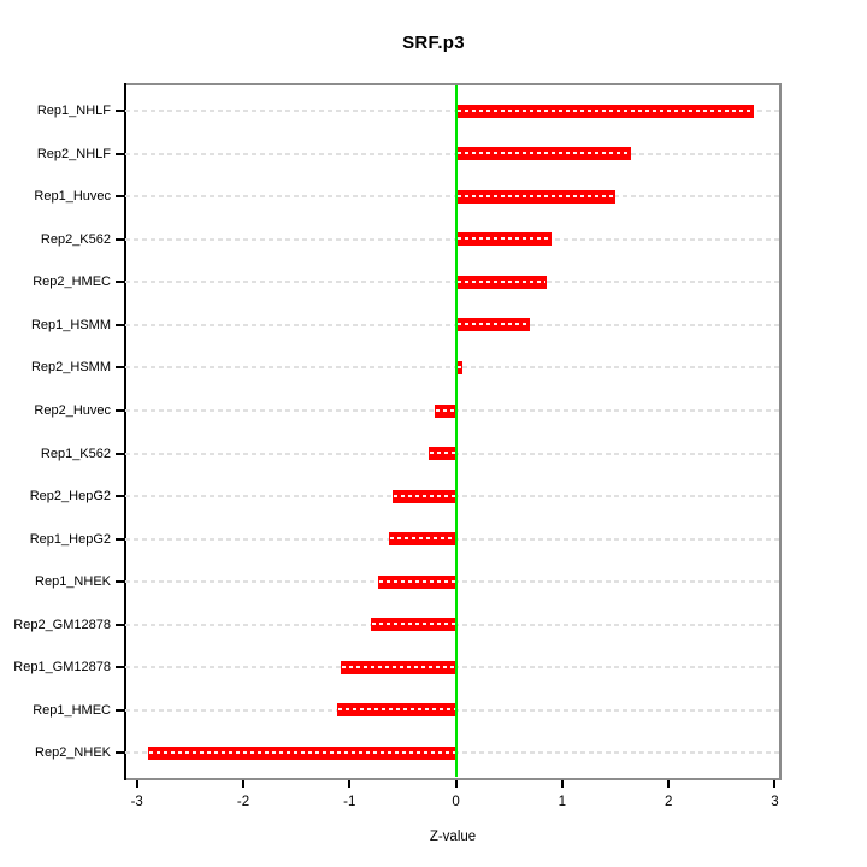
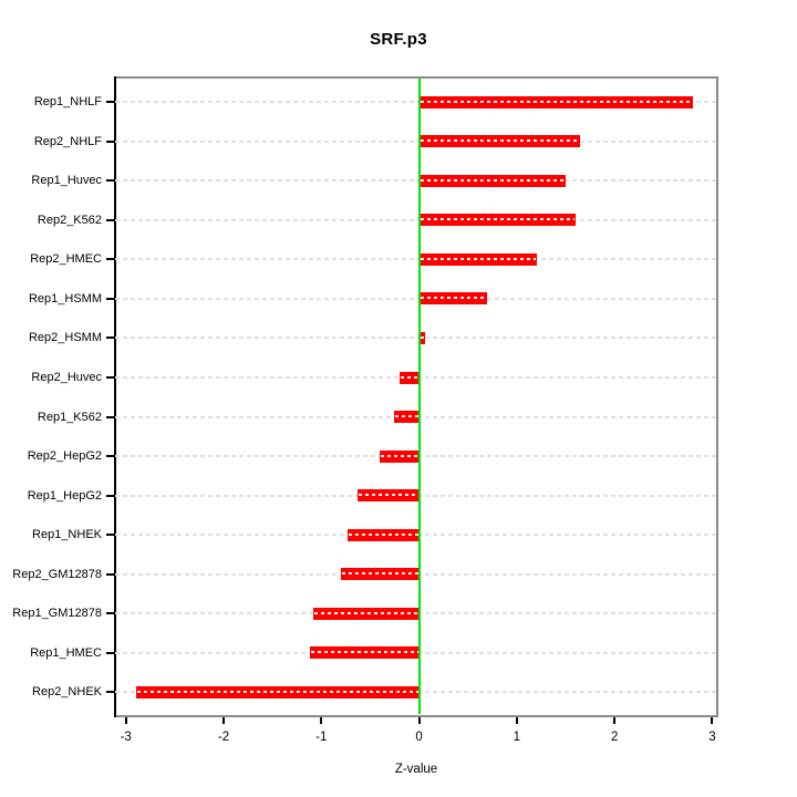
Rep2_K562: 0.9 -> 1.6
Rep2_HMEC: 0.8 -> 1.2
Rep2_HepG2: -0.6 -> -0.4
